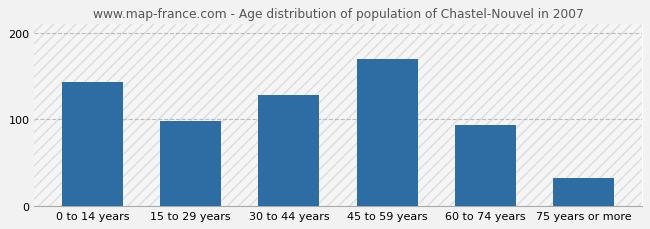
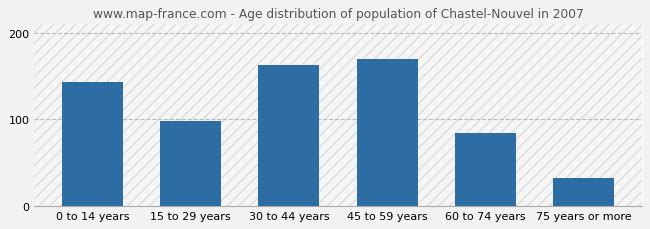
30 to 44 years: 128 -> 163
60 to 74 years: 94 -> 84
